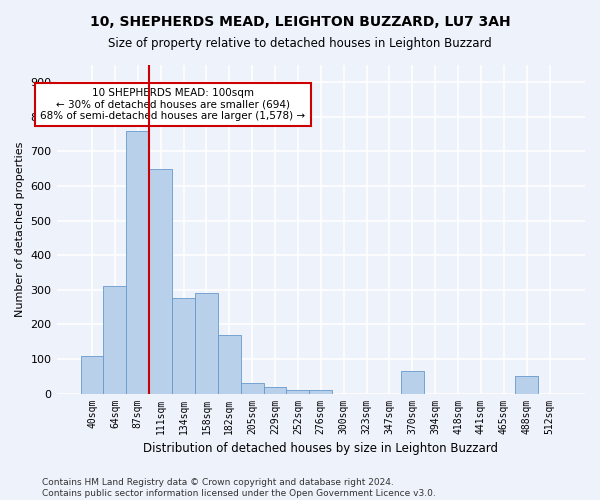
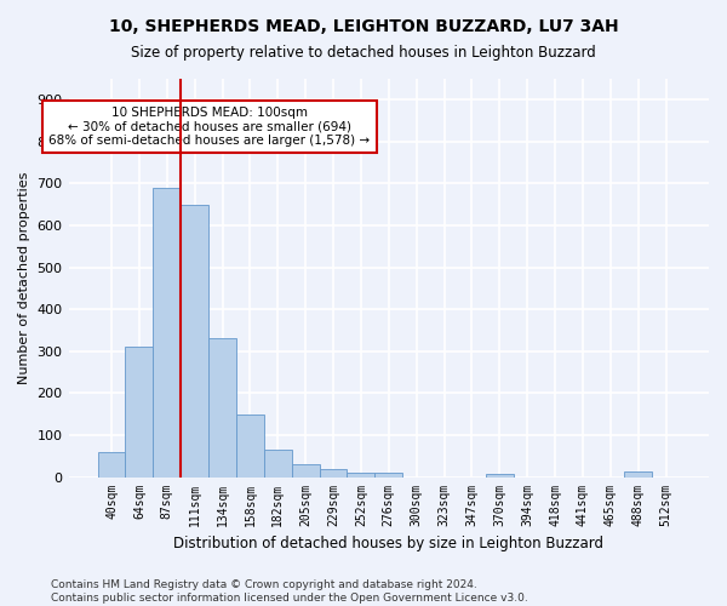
40sqm: 110 -> 60
87sqm: 760 -> 690
134sqm: 275 -> 330
158sqm: 290 -> 150
182sqm: 170 -> 65
370sqm: 65 -> 8
488sqm: 50 -> 12
